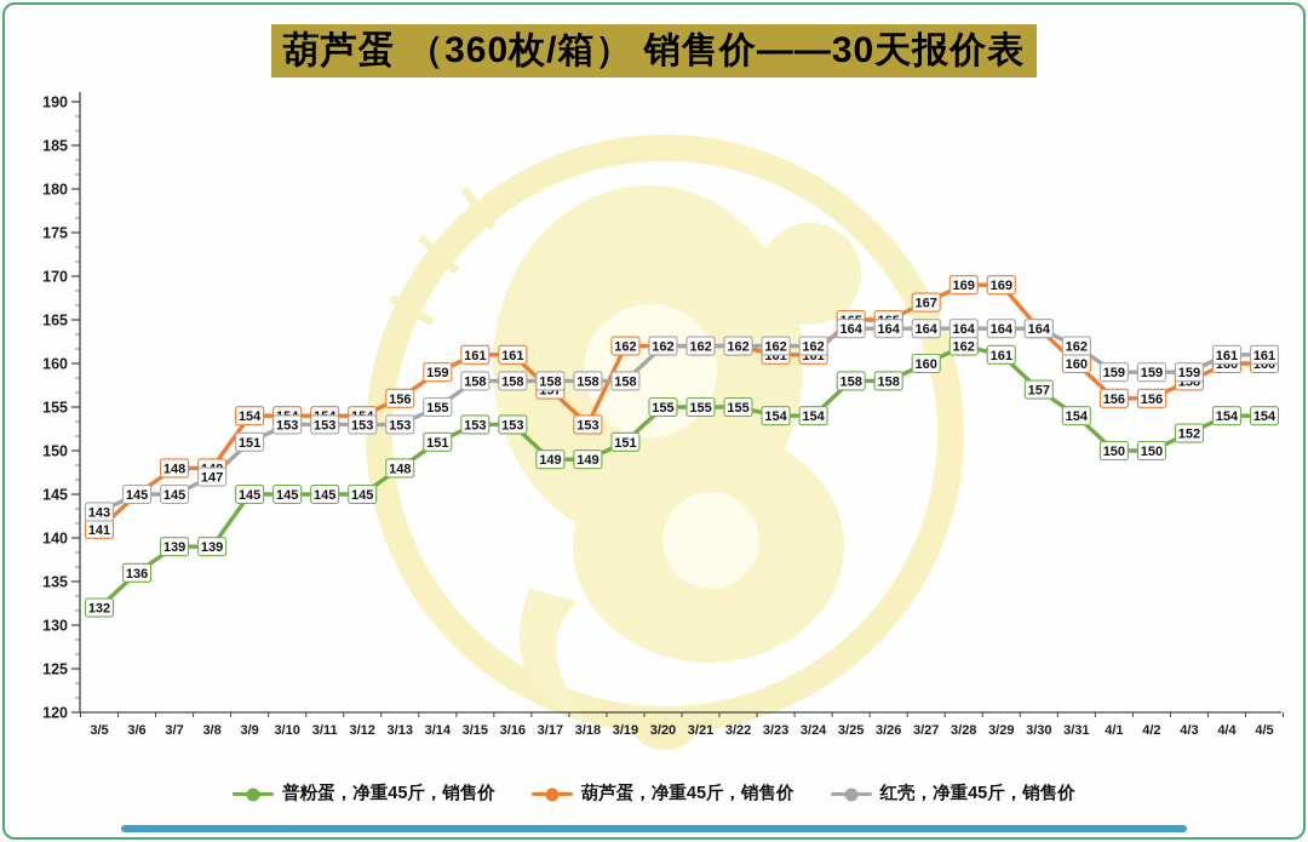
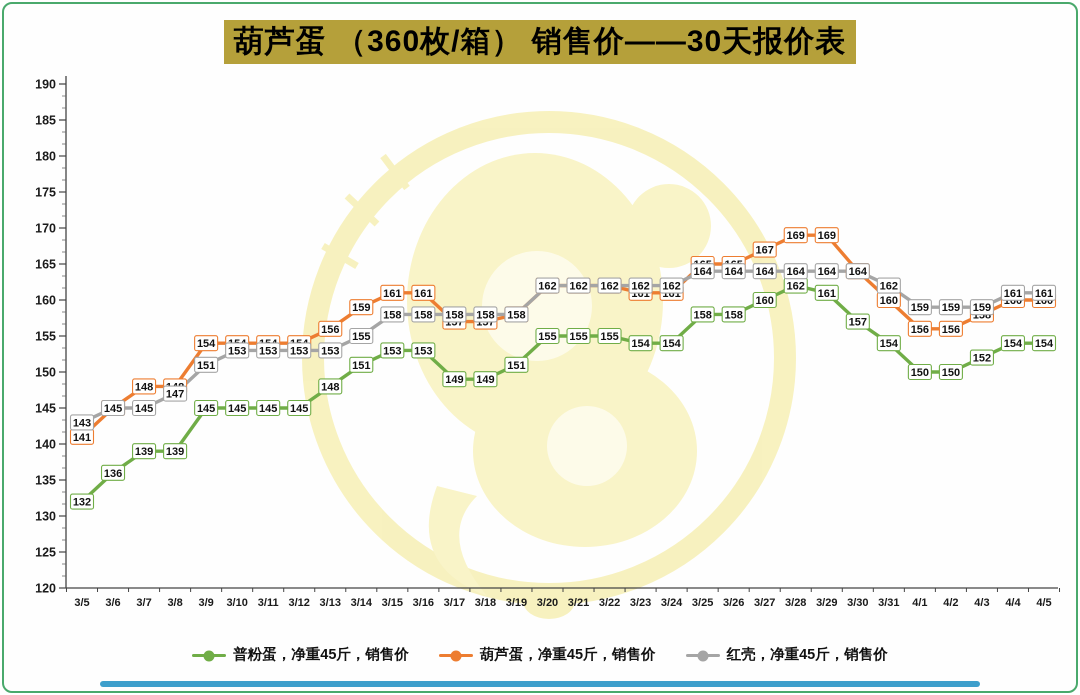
葫芦蛋，净重45斤，销售价/3/18: 153 -> 157
葫芦蛋，净重45斤，销售价/3/19: 162 -> 158
